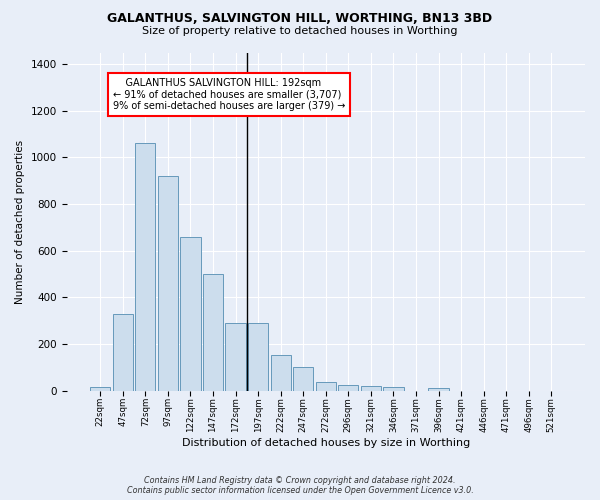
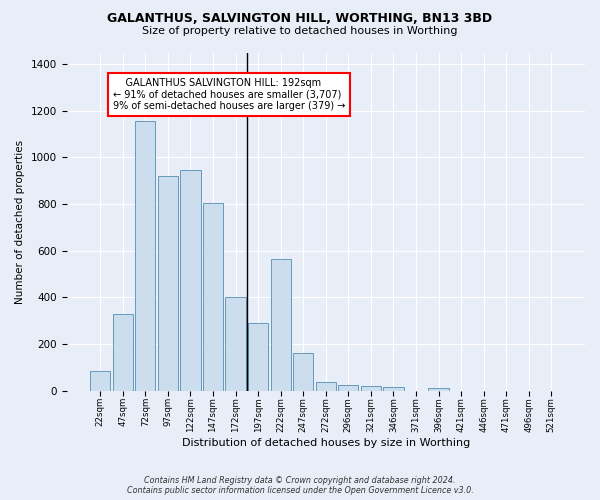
22sqm: 18 -> 85
72sqm: 1060 -> 1155
122sqm: 660 -> 945
147sqm: 500 -> 805
172sqm: 290 -> 400
222sqm: 155 -> 565
247sqm: 100 -> 160
